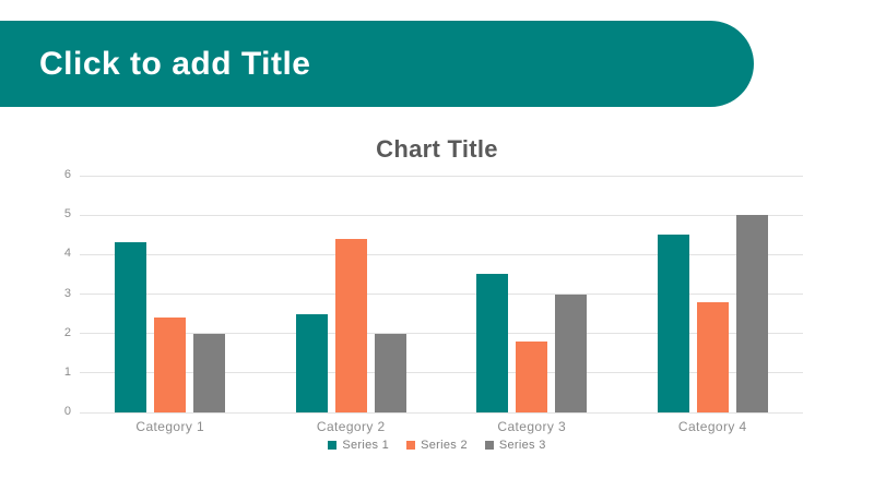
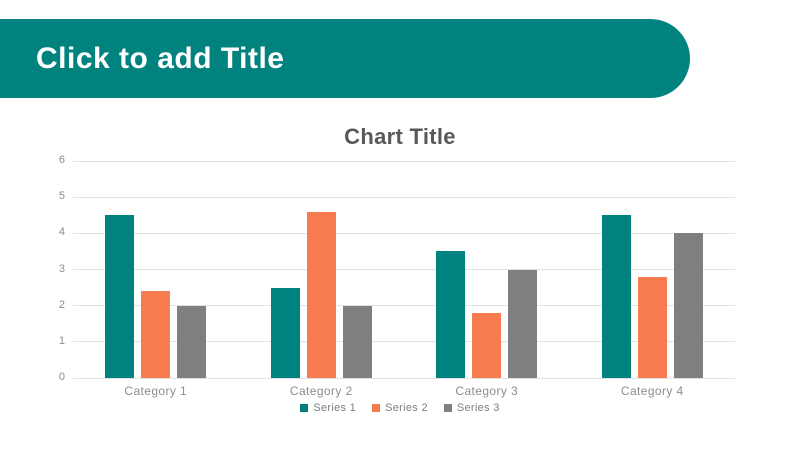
Series 1/Category 1: 4.3 -> 4.5
Series 2/Category 2: 4.4 -> 4.6
Series 3/Category 4: 5 -> 4
